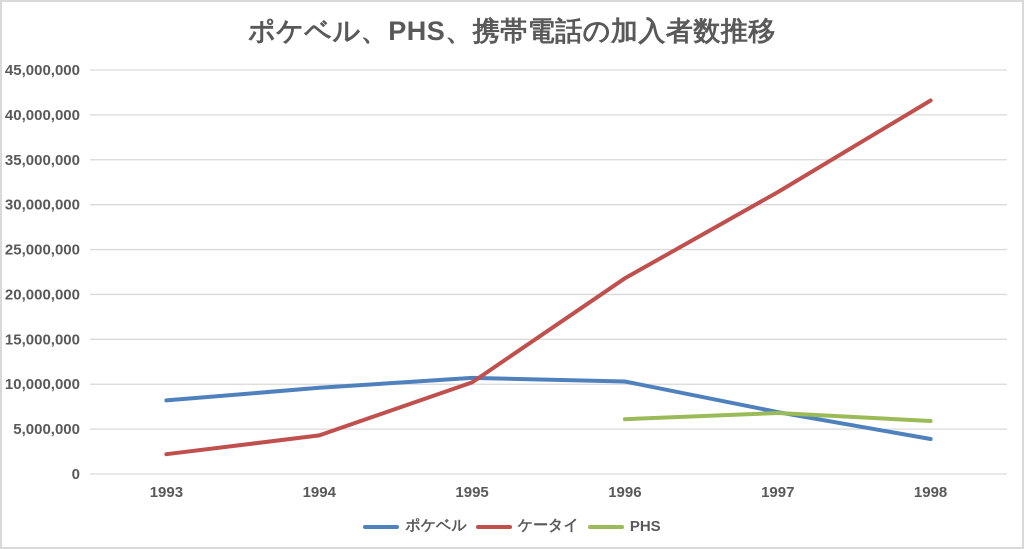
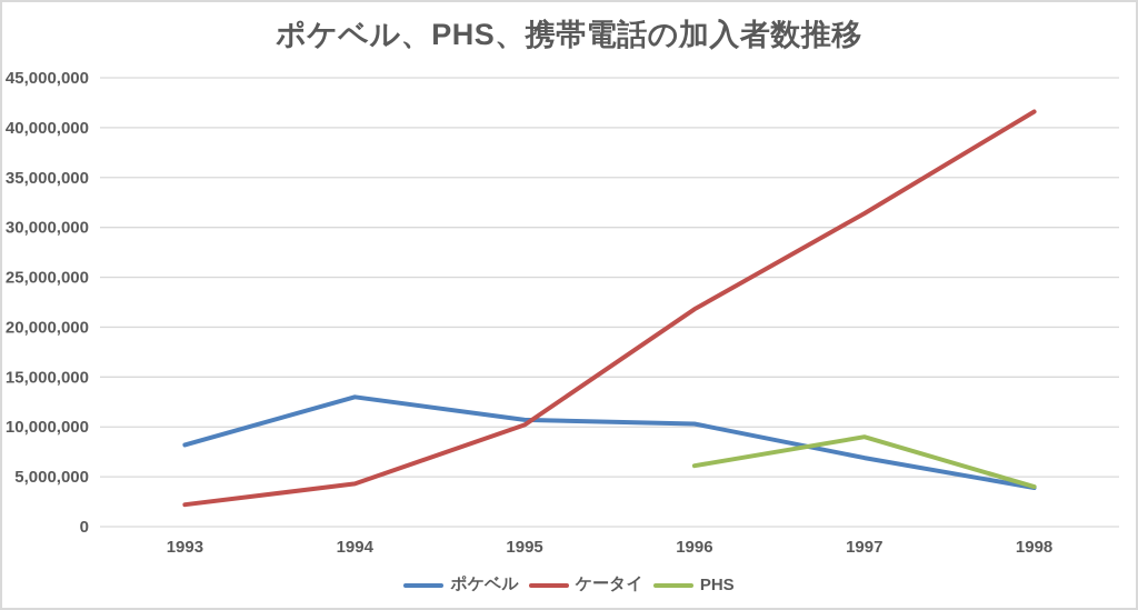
ポケベル/1994: 10000000 -> 13000000
PHS/1997: 7000000 -> 9000000
PHS/1998: 6000000 -> 4000000
